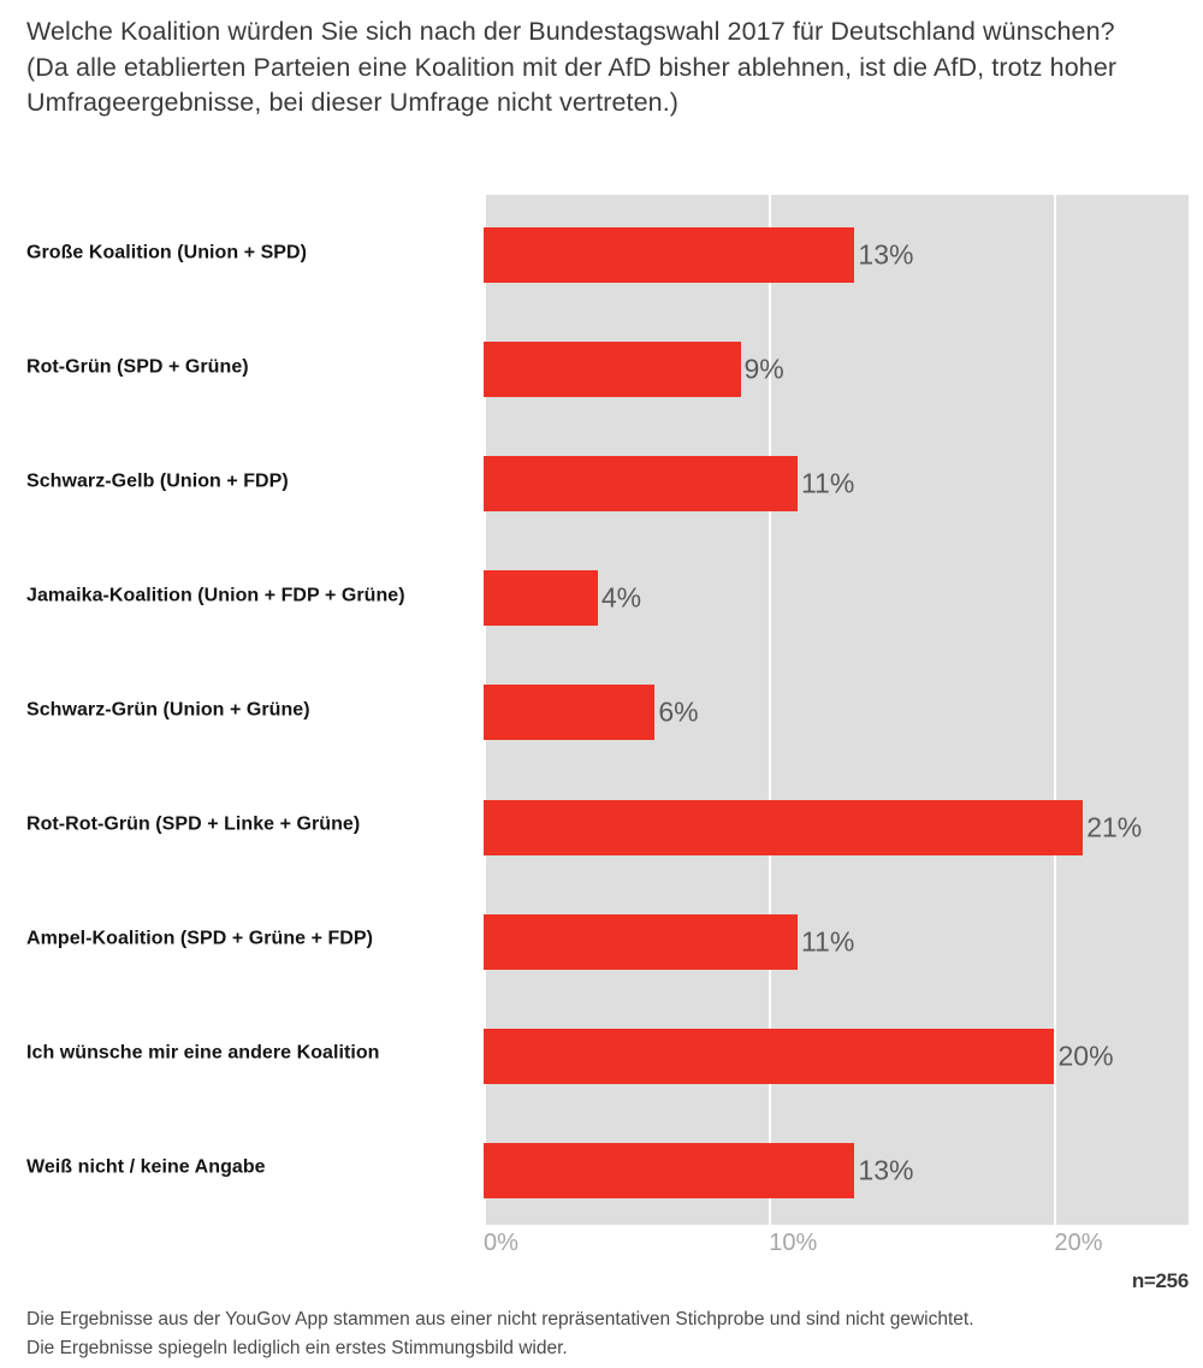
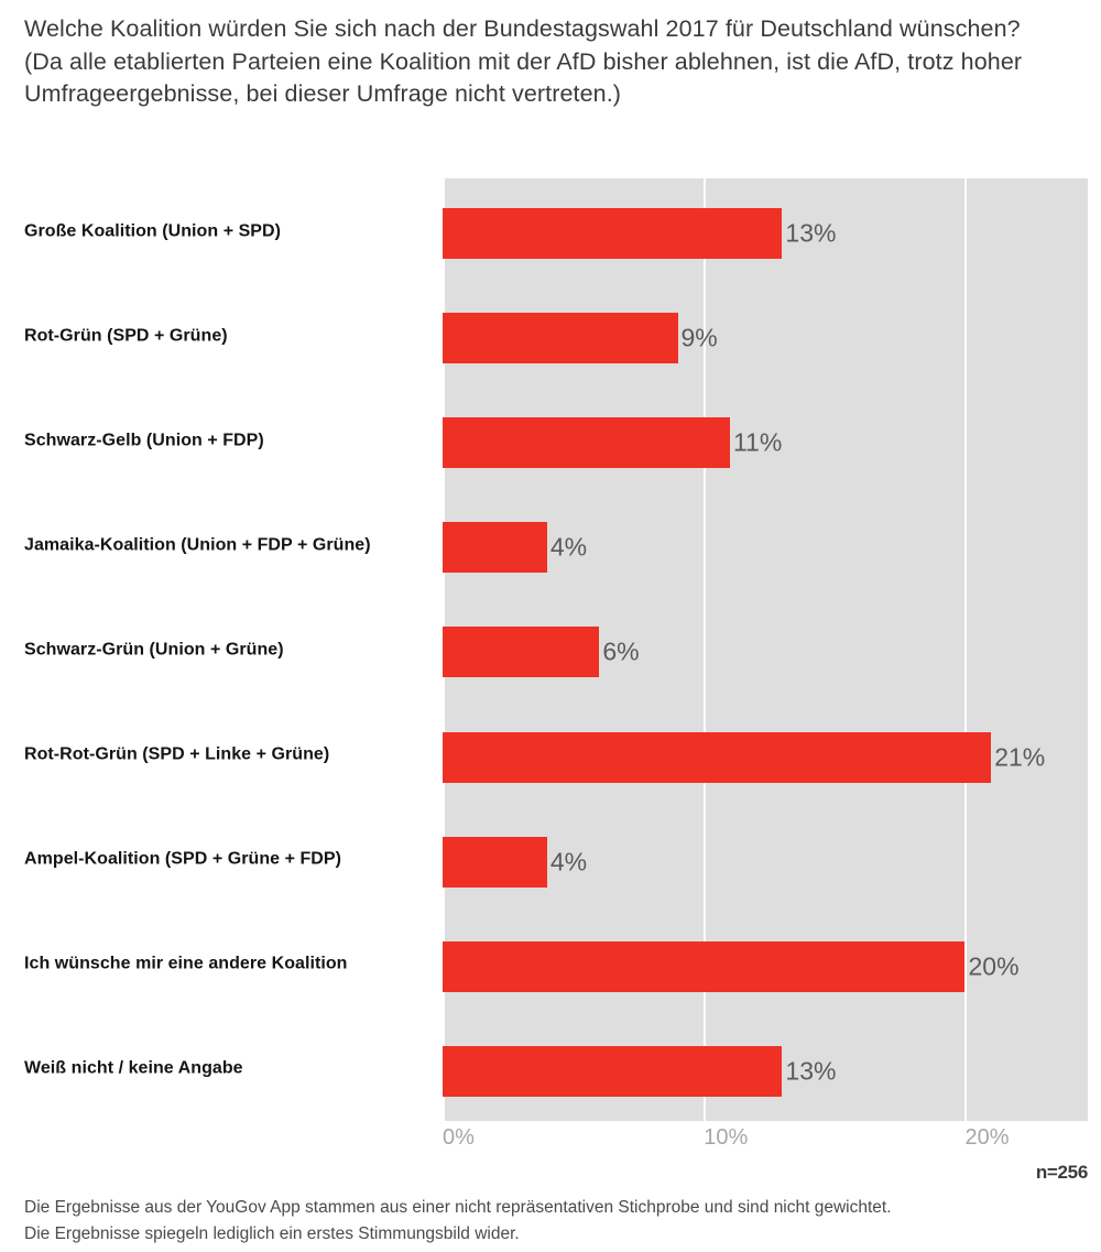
Ampel-Koalition (SPD + Grüne + FDP): 11% -> 4%
